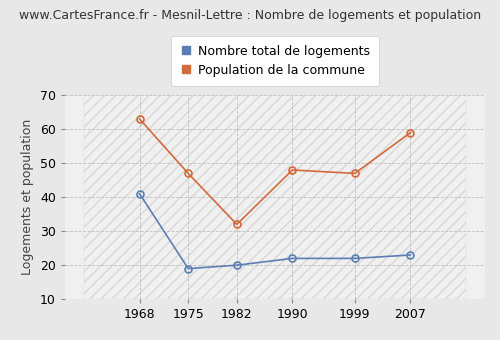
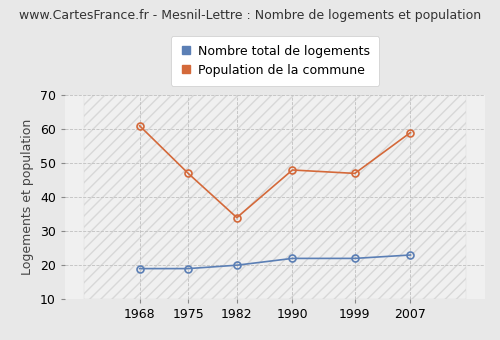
Nombre total de logements/1968: 41 -> 19
Population de la commune/1968: 63 -> 61
Population de la commune/1982: 32 -> 34
